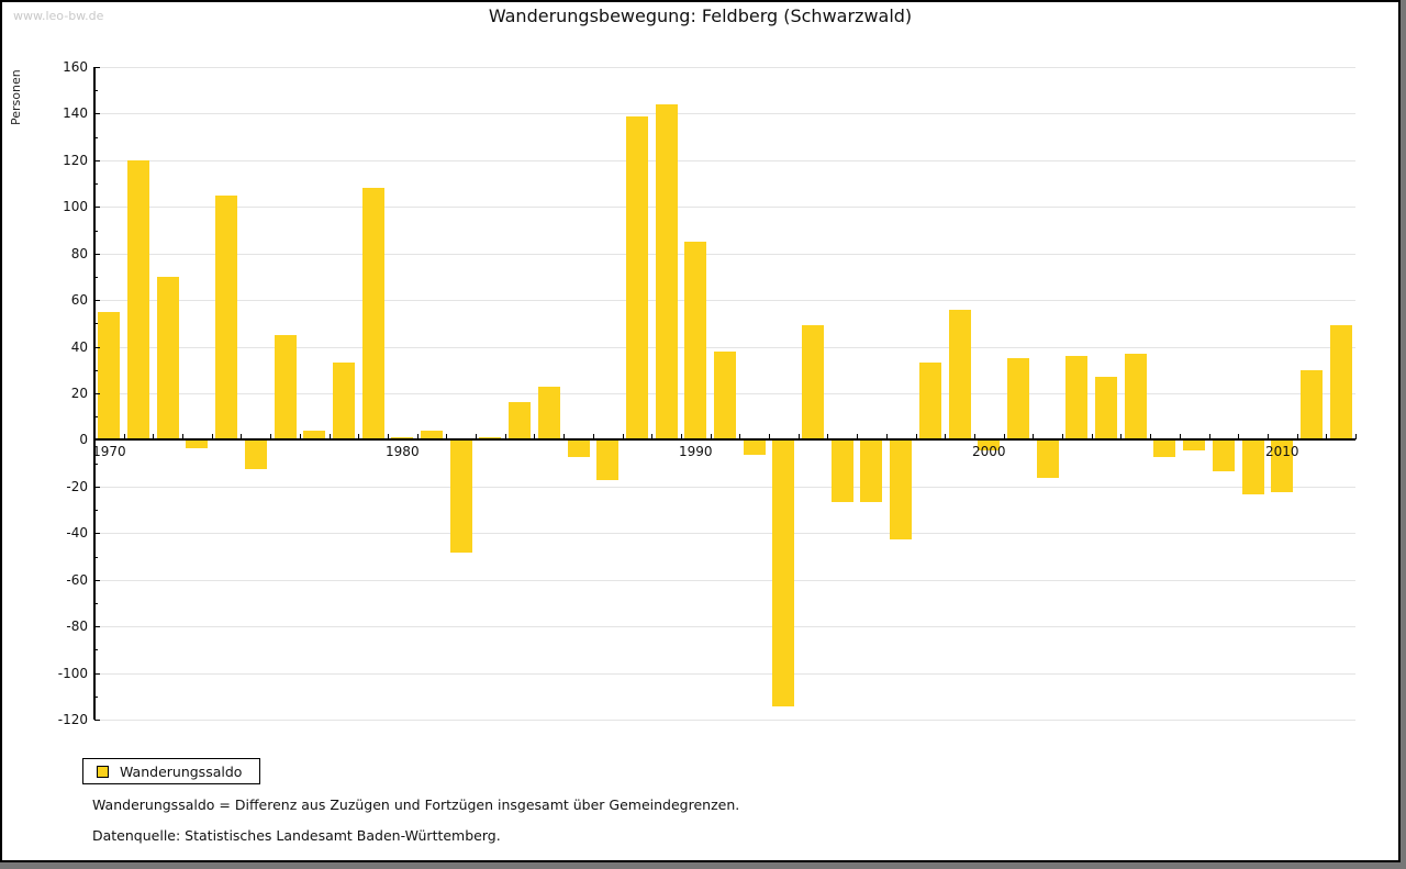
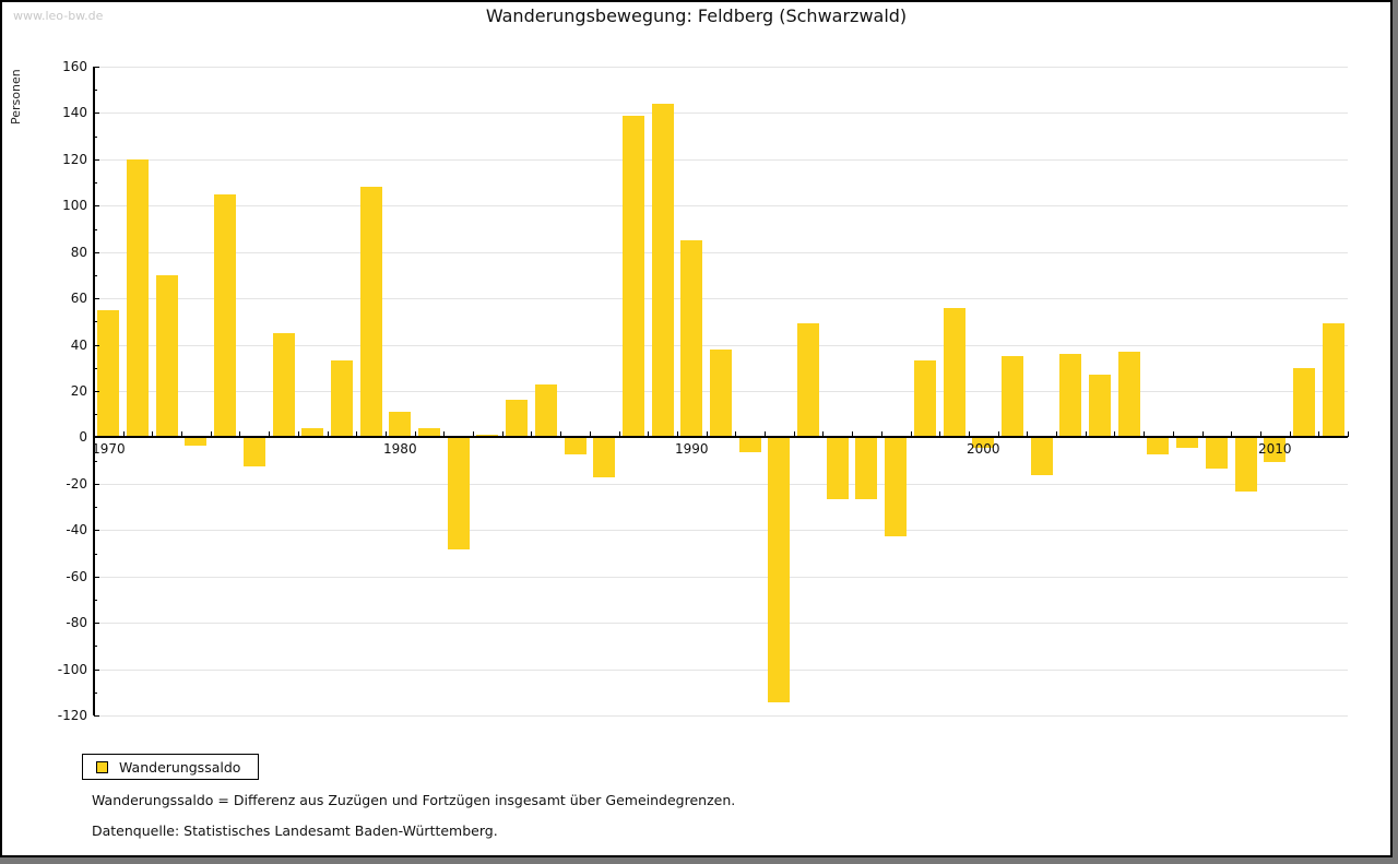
1980: 1 -> 11
2010: -22 -> -10
